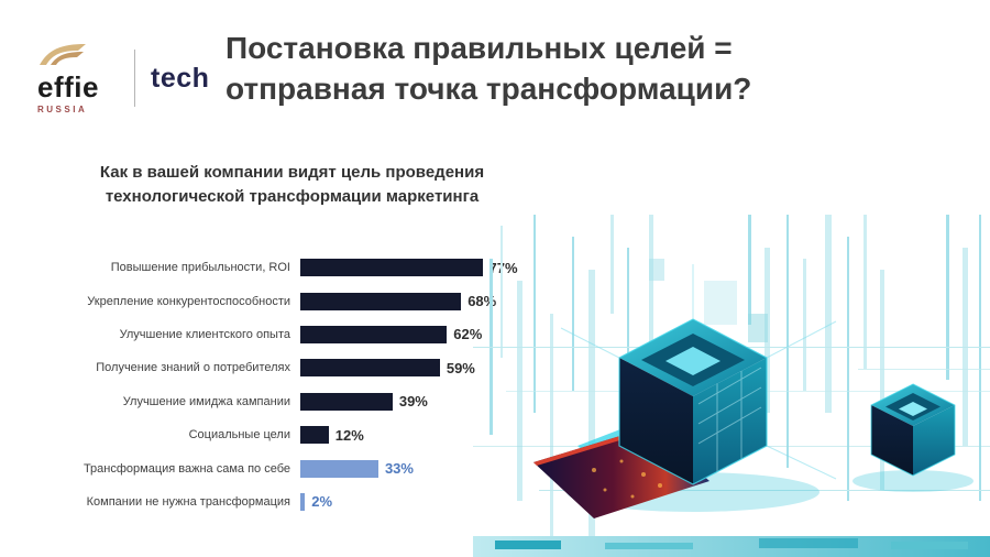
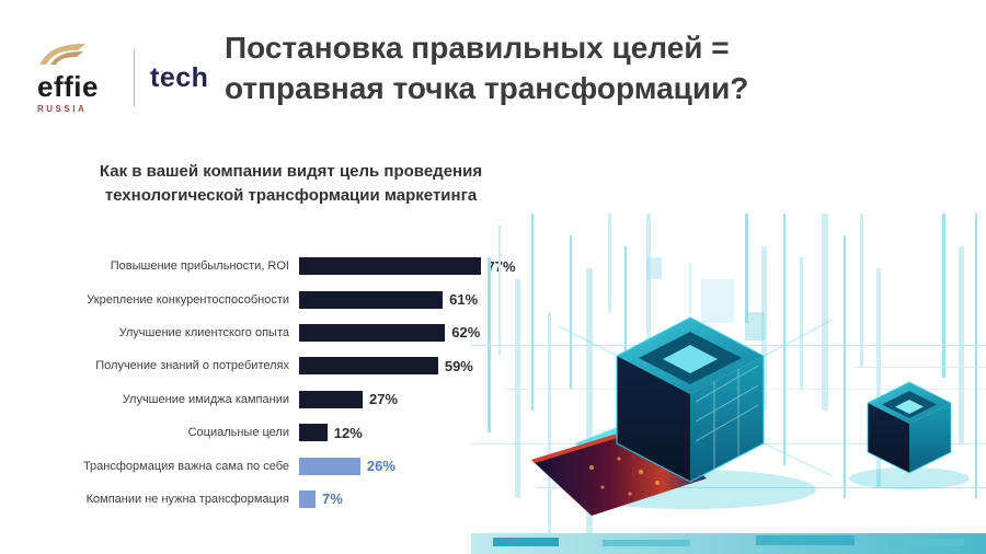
Укрепление конкурентоспособности: 68% -> 61%
Улучшение имиджа кампании: 39% -> 27%
Трансформация важна сама по себе: 33% -> 26%
Компании не нужна трансформация: 2% -> 7%
